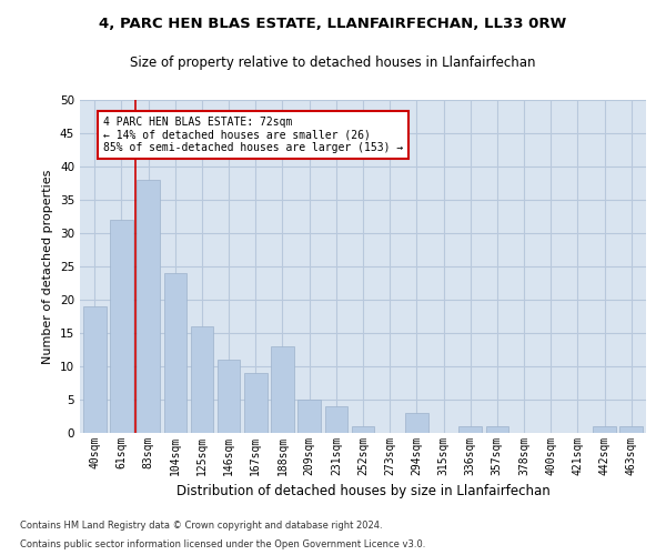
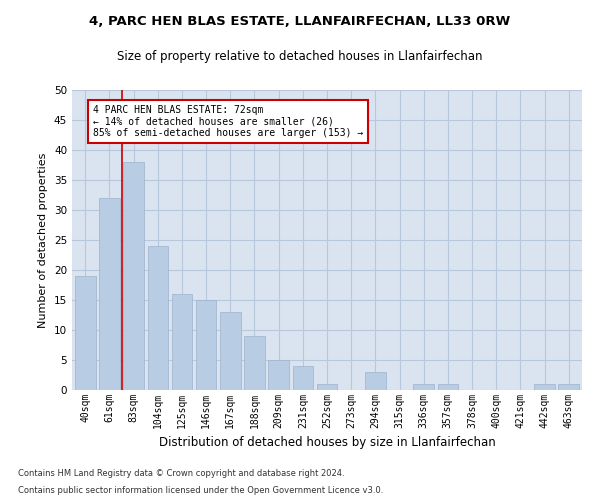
146sqm: 11 -> 15
167sqm: 9 -> 13
188sqm: 13 -> 9
